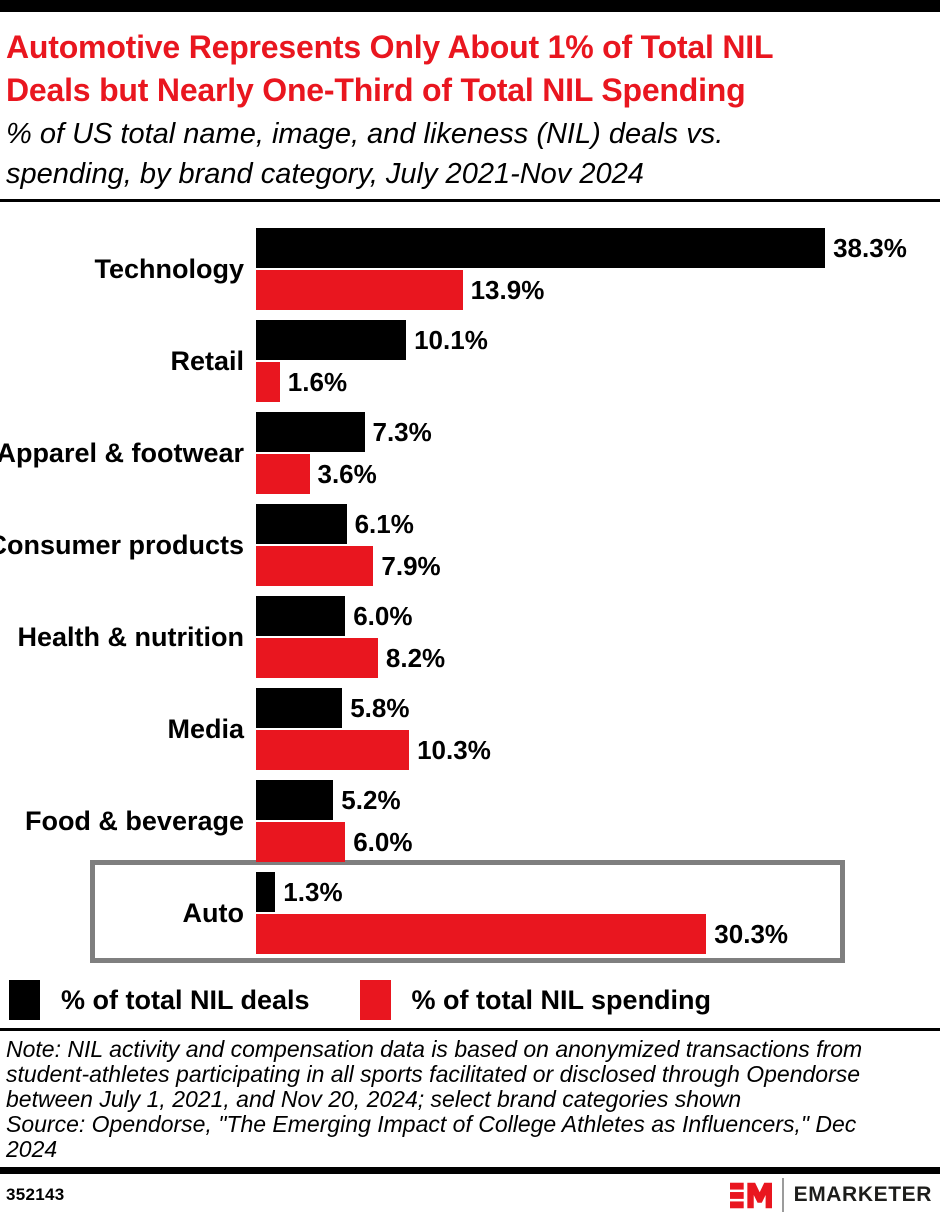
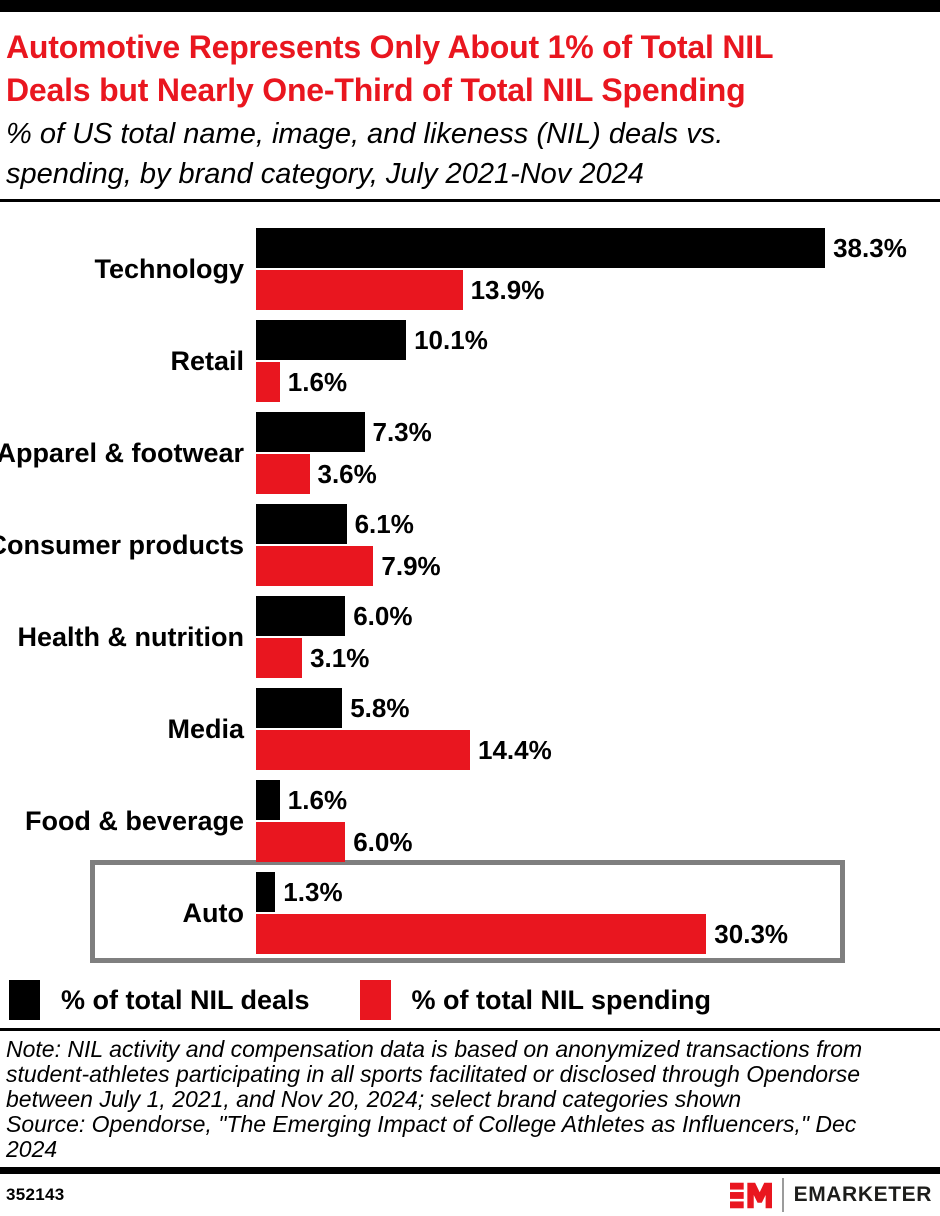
% of total NIL spending/Health & nutrition: 8.2% -> 3.1%
% of total NIL spending/Media: 10.3% -> 14.4%
% of total NIL deals/Food & beverage: 5.2% -> 1.6%
